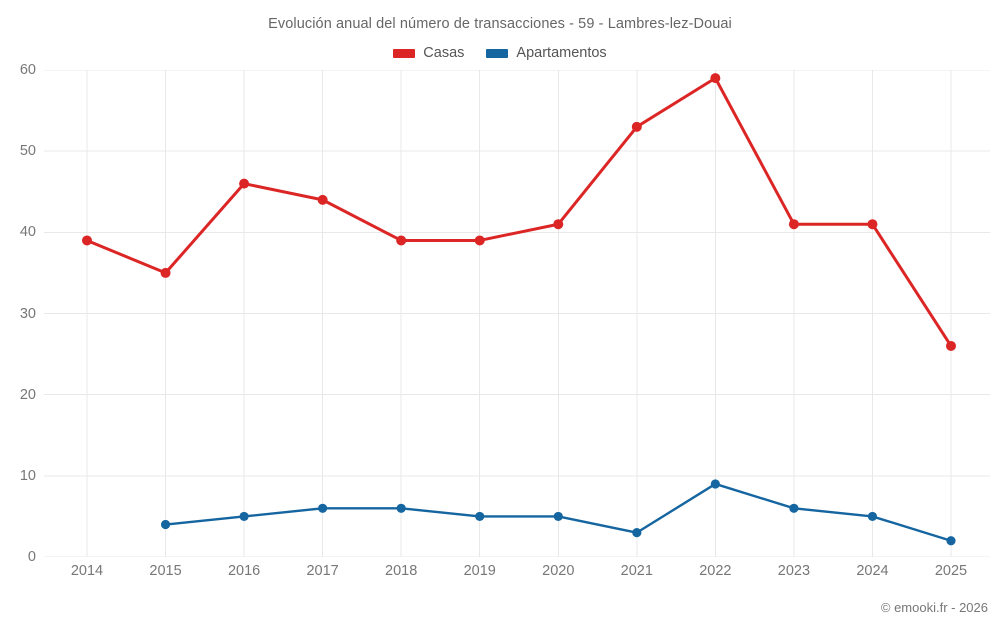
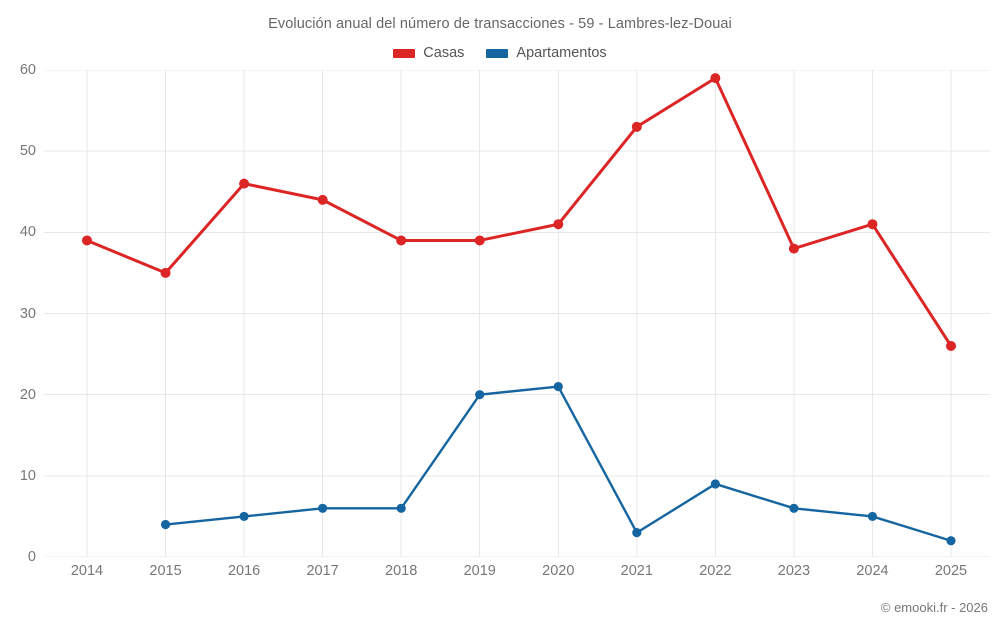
Apartamentos/2019: 5 -> 20
Apartamentos/2020: 5 -> 21
Casas/2023: 41 -> 38
